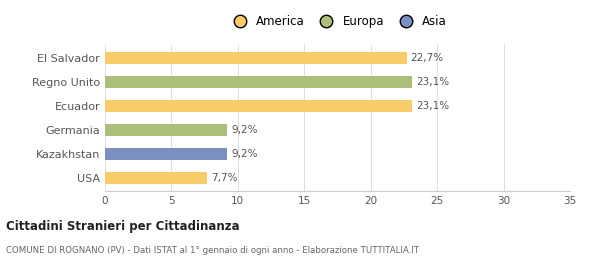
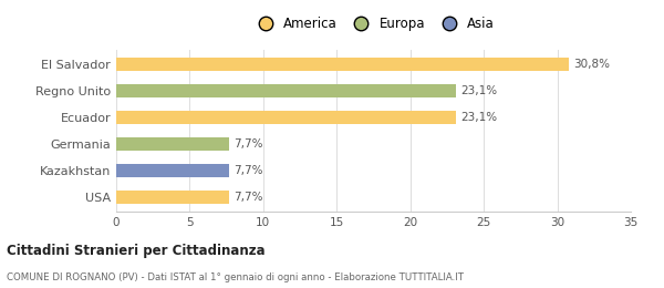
El Salvador: 22,7% -> 30,8%
Germania: 9,2% -> 7,7%
Kazakhstan: 9,2% -> 7,7%
